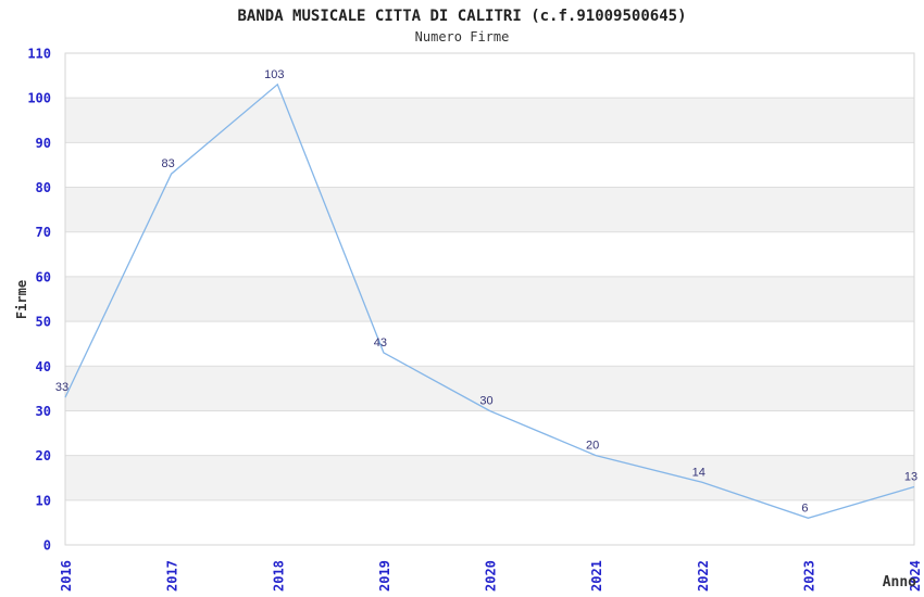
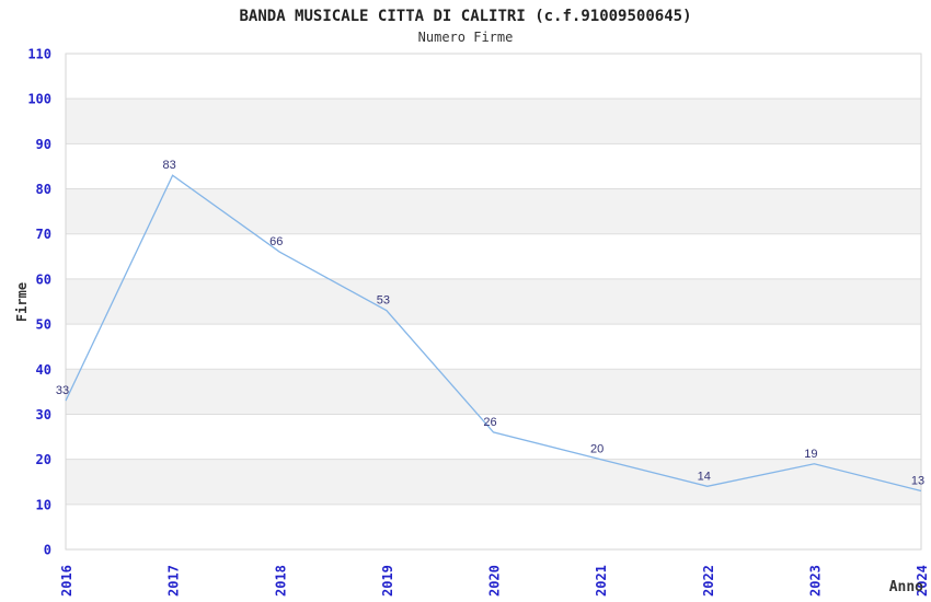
2018: 103 -> 66
2019: 43 -> 53
2020: 30 -> 26
2023: 6 -> 19
